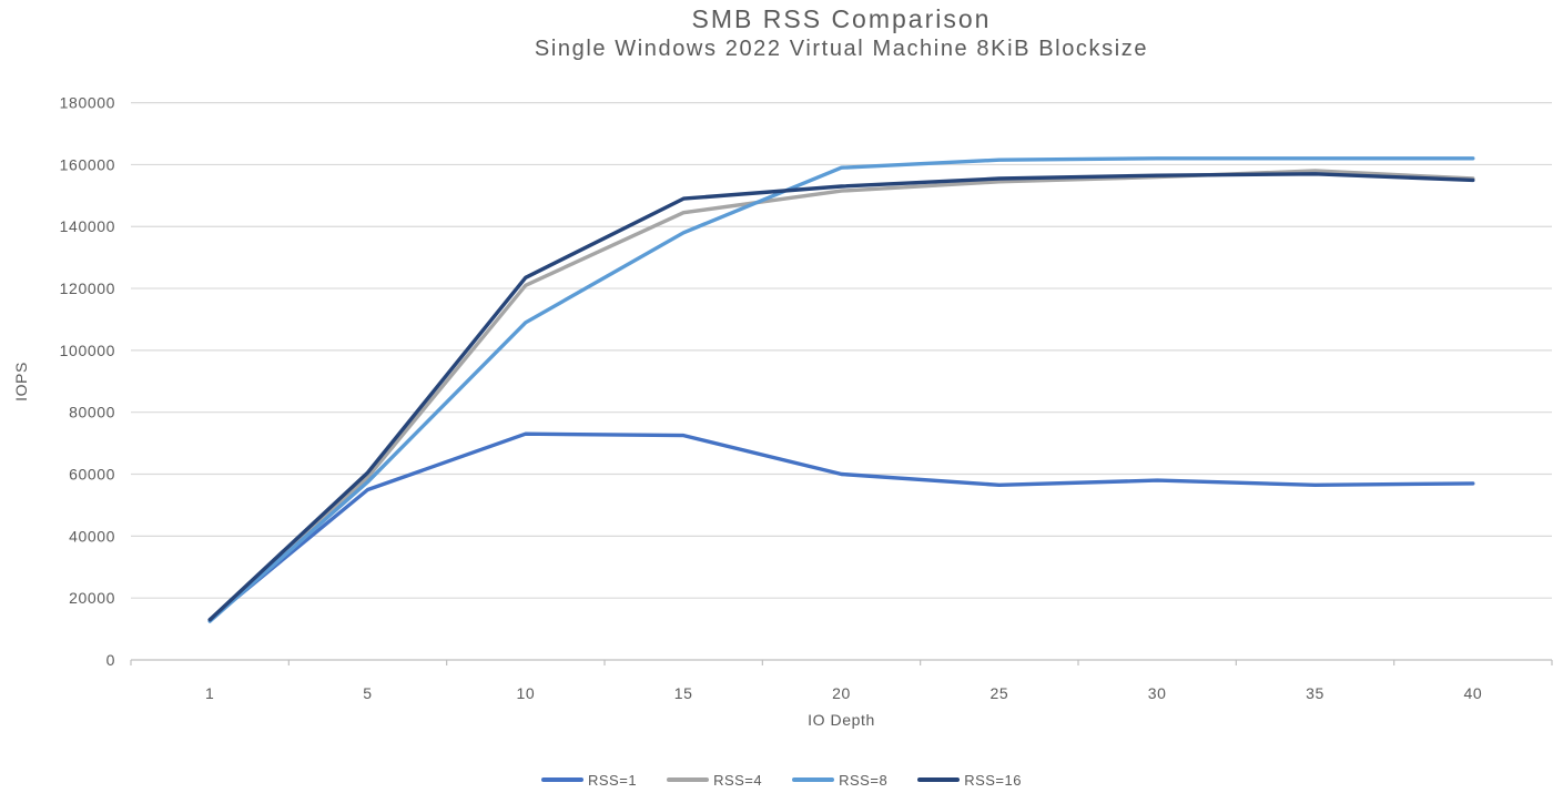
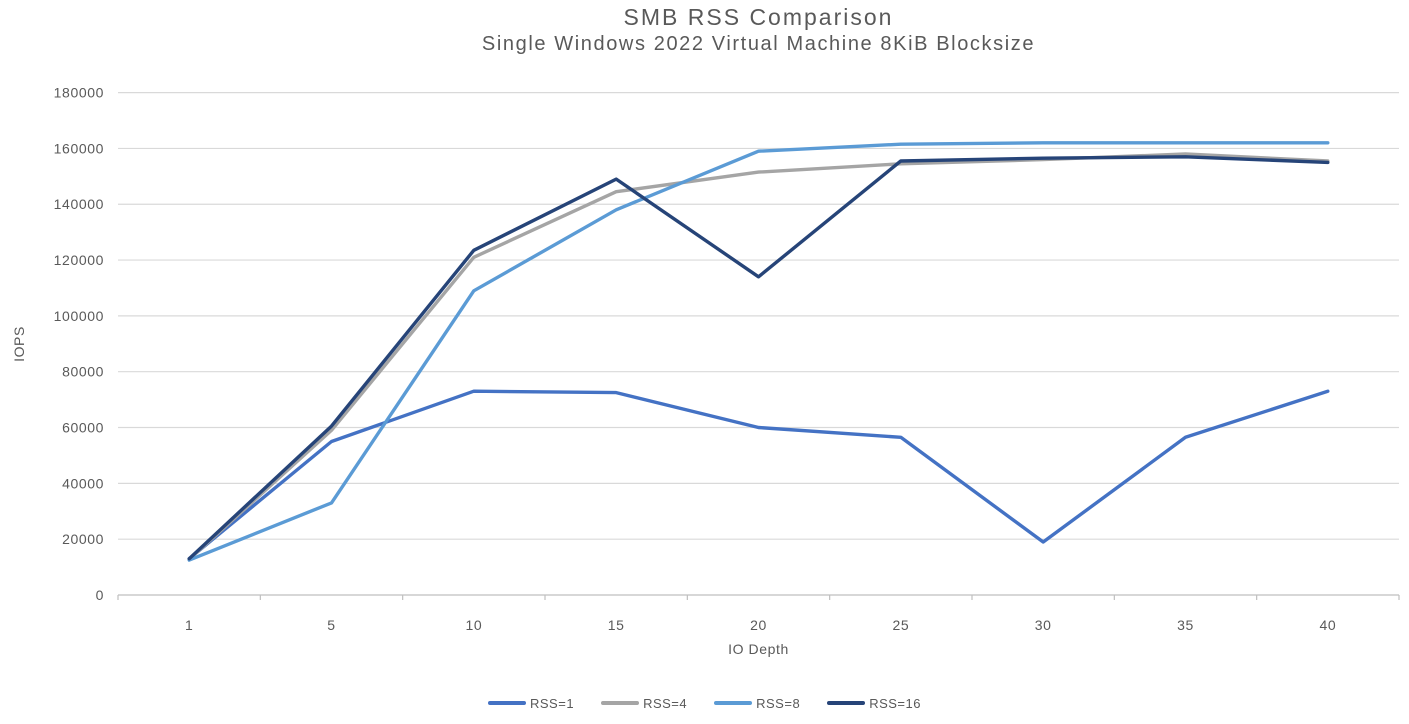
RSS=8/5: 58000 -> 33000
RSS=16/20: 153000 -> 114000
RSS=1/30: 58000 -> 19000
RSS=1/40: 57000 -> 73000
